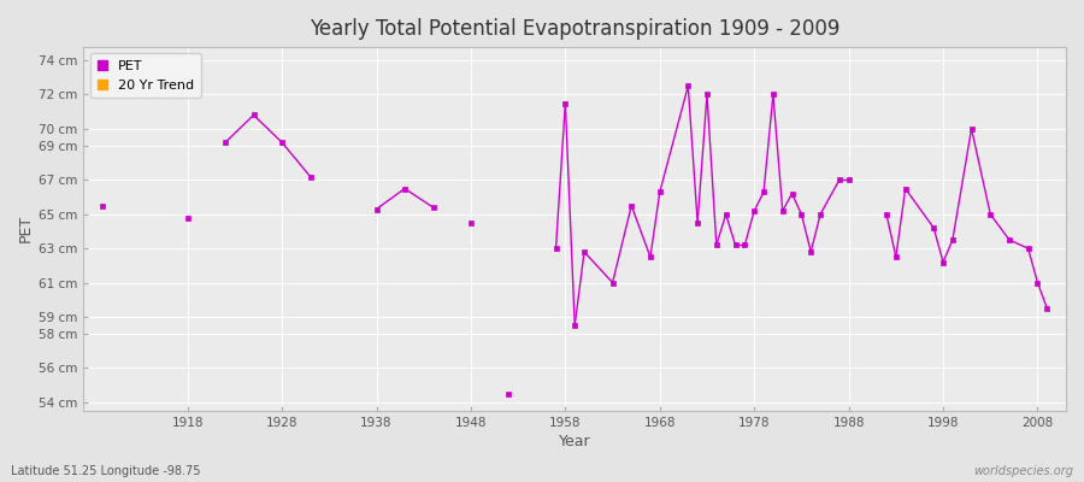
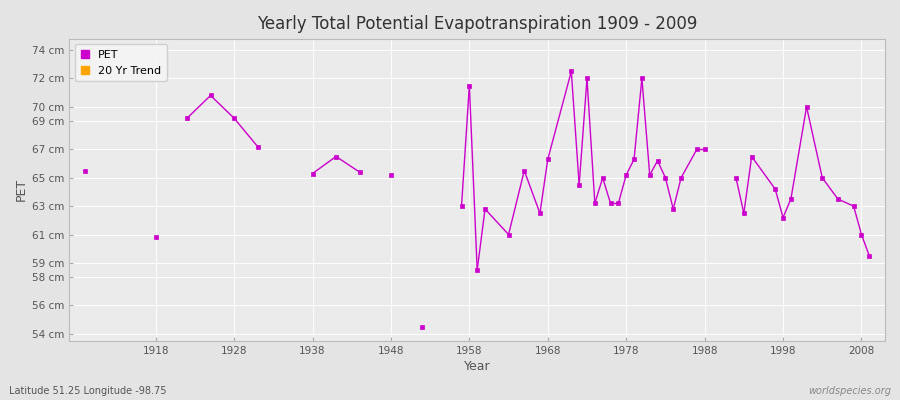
1918: 64.8 cm -> 60.8 cm
1948: 64.5 cm -> 65.2 cm
